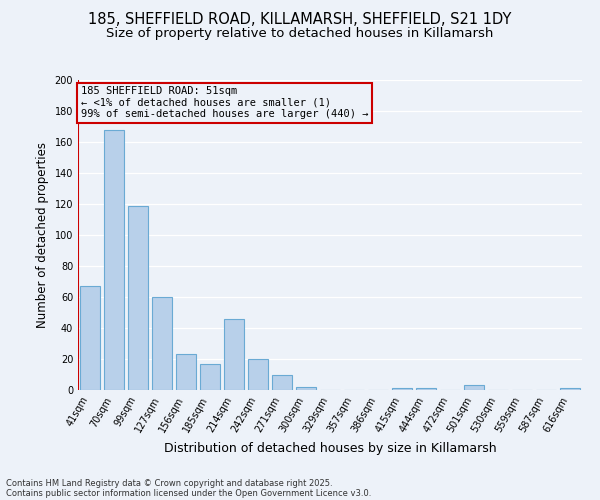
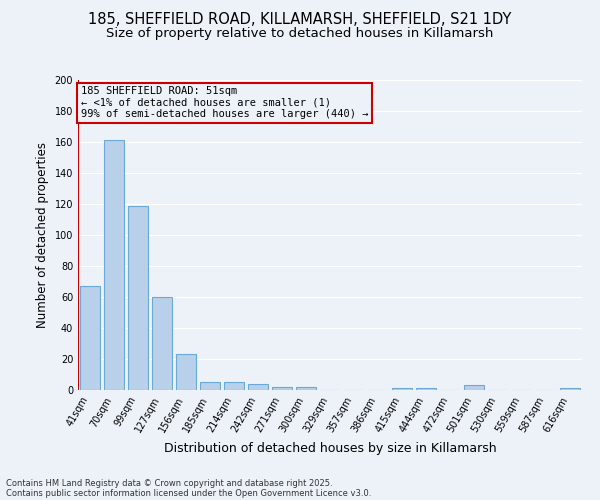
70sqm: 168 -> 161
185sqm: 17 -> 5
214sqm: 46 -> 5
242sqm: 20 -> 4
271sqm: 10 -> 2
